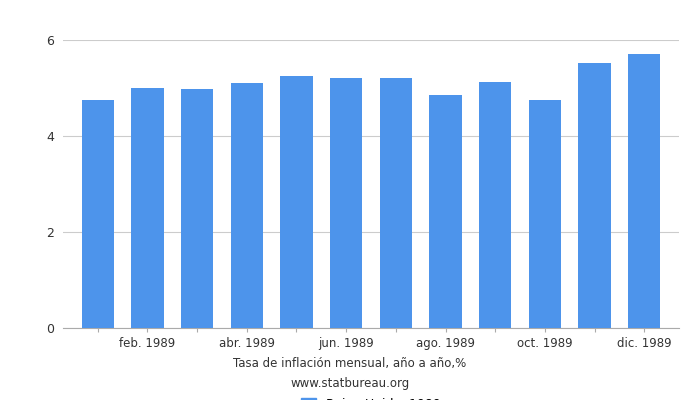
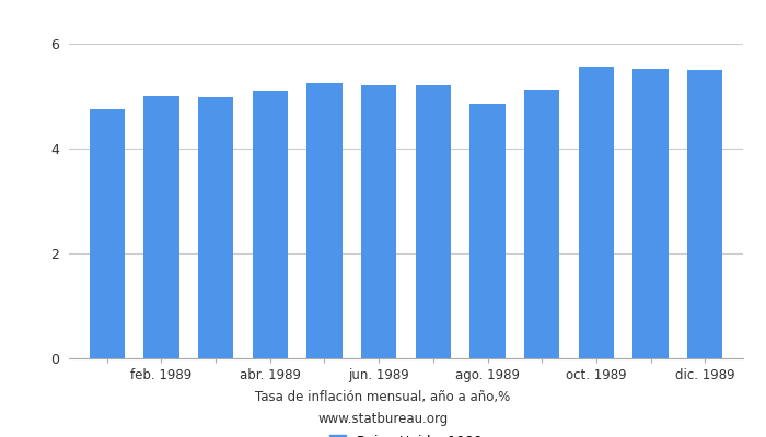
oct. 1989: 4.75 -> 5.57
dic. 1989: 5.70 -> 5.49
